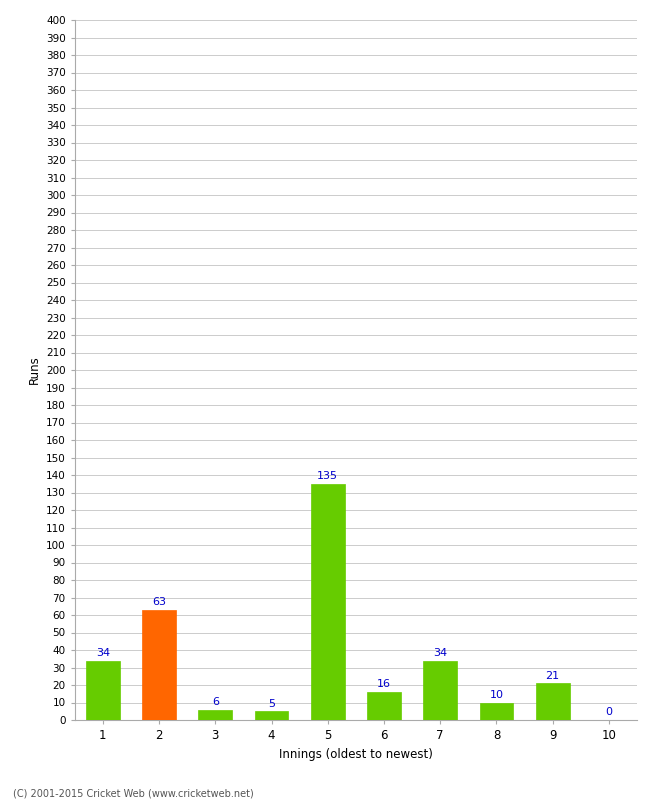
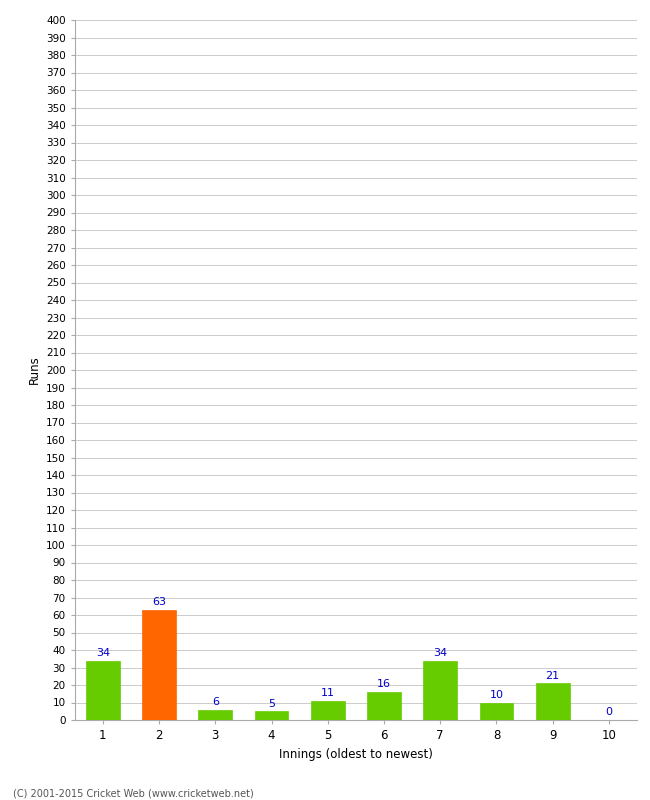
5: 135 -> 11
